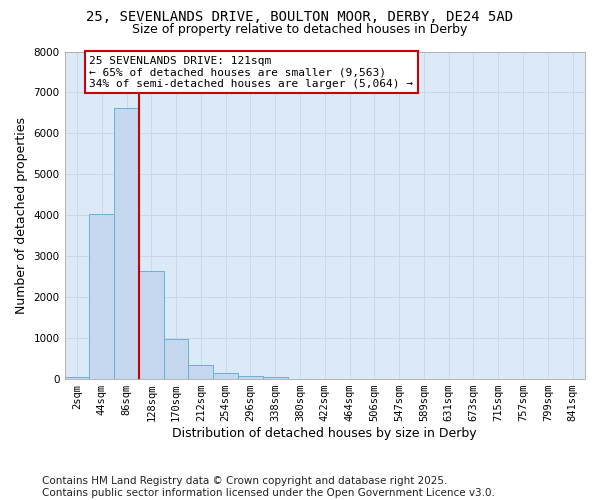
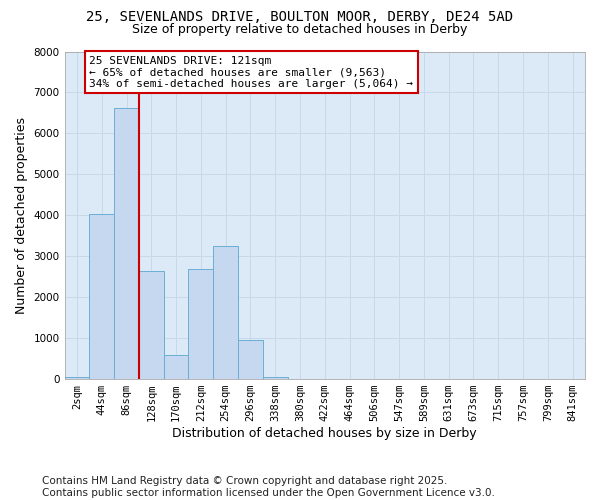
170sqm: 970 -> 600
212sqm: 350 -> 2700
254sqm: 140 -> 3250
296sqm: 70 -> 950
